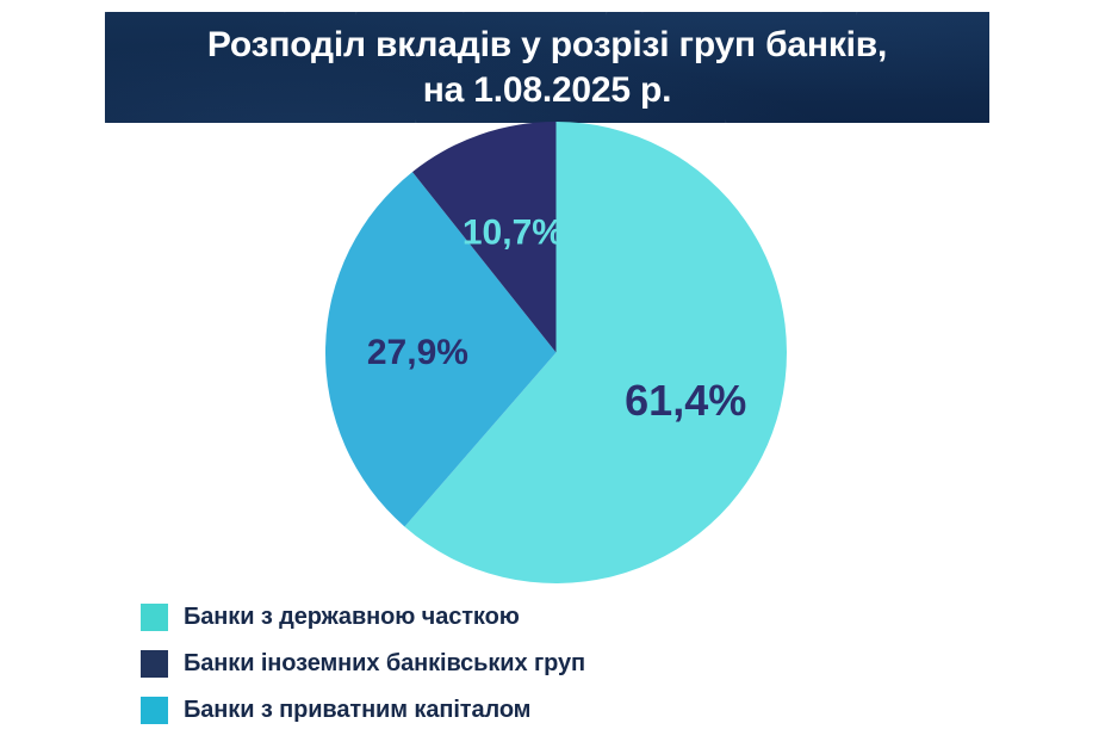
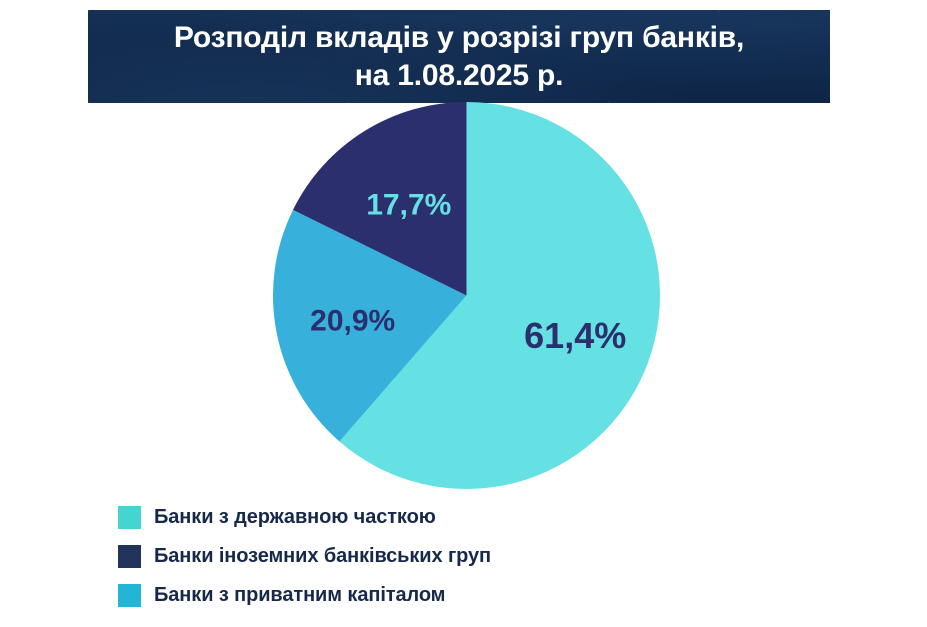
Банки з приватним капіталом: 27,9% -> 20,9%
Банки іноземних банківських груп: 10,7% -> 17,7%
